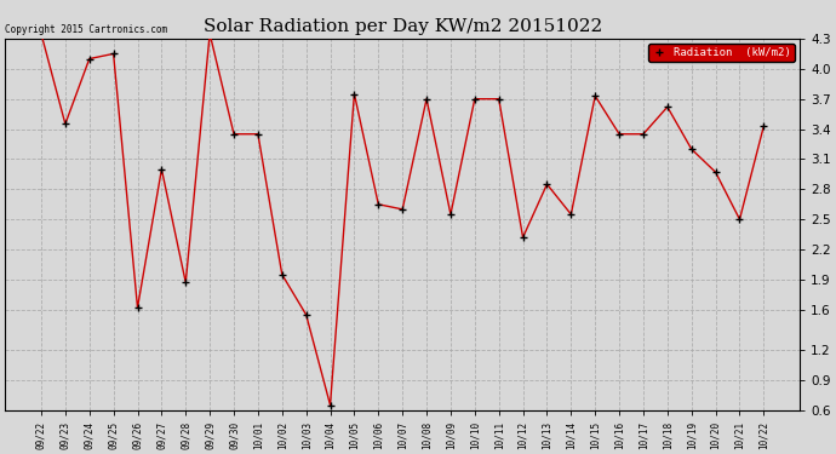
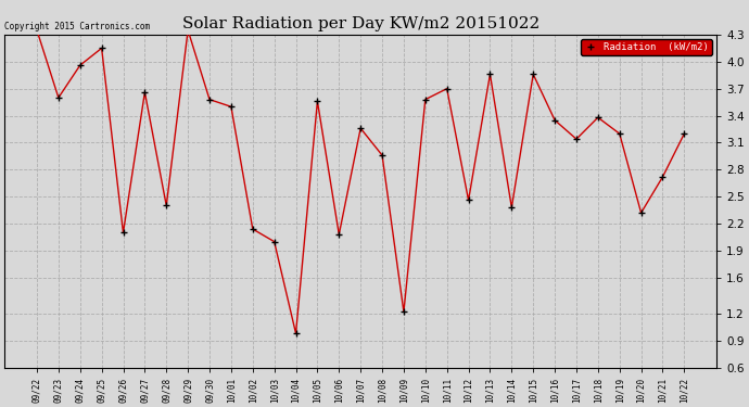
09/23: 3.45 -> 3.60
09/24: 4.10 -> 3.96
09/26: 1.62 -> 2.10
09/27: 3.00 -> 3.66
09/28: 1.87 -> 2.40
09/30: 3.35 -> 3.58
10/01: 3.35 -> 3.50
10/02: 1.95 -> 2.14
10/03: 1.55 -> 2.00
10/04: 0.65 -> 0.98
10/05: 3.75 -> 3.56
10/06: 2.65 -> 2.08
10/07: 2.60 -> 3.26
10/08: 3.70 -> 2.96
10/09: 2.55 -> 1.22
10/10: 3.70 -> 3.58
10/12: 2.32 -> 2.46
10/13: 2.85 -> 3.86
10/14: 2.55 -> 2.38
10/15: 3.73 -> 3.86
10/17: 3.35 -> 3.14
10/18: 3.62 -> 3.38
10/20: 2.97 -> 2.32
10/21: 2.50 -> 2.72
10/22: 3.43 -> 3.20
